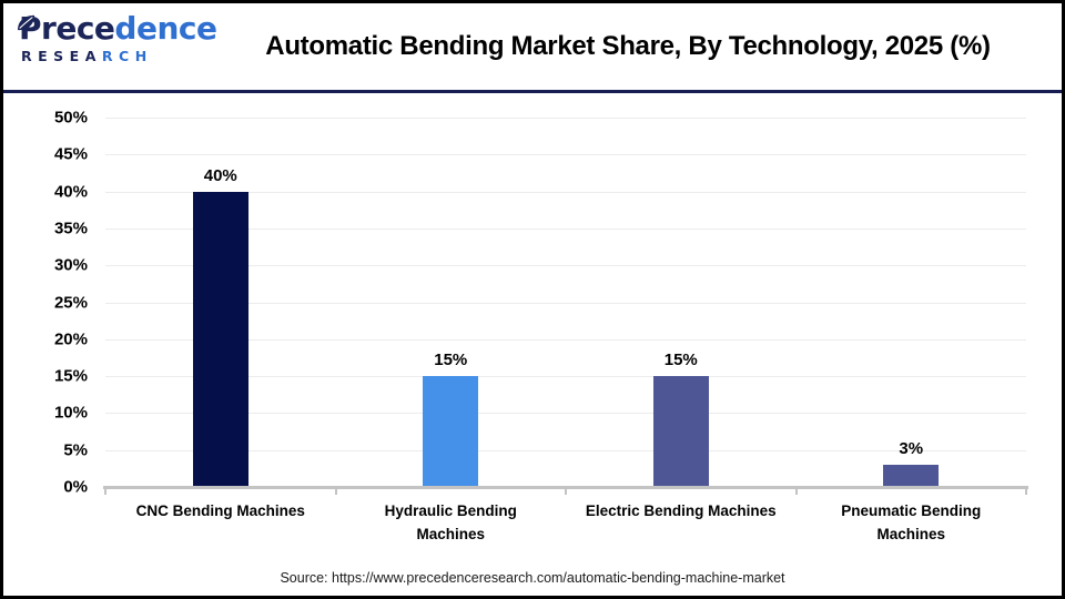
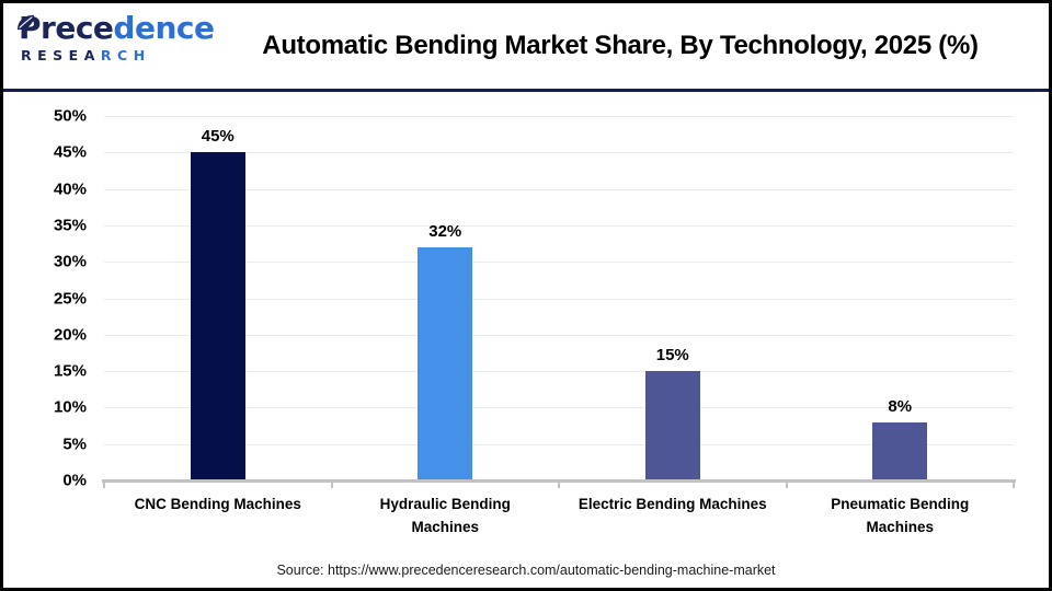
CNC Bending Machines: 40% -> 45%
Hydraulic Bending Machines: 15% -> 32%
Pneumatic Bending Machines: 3% -> 8%
